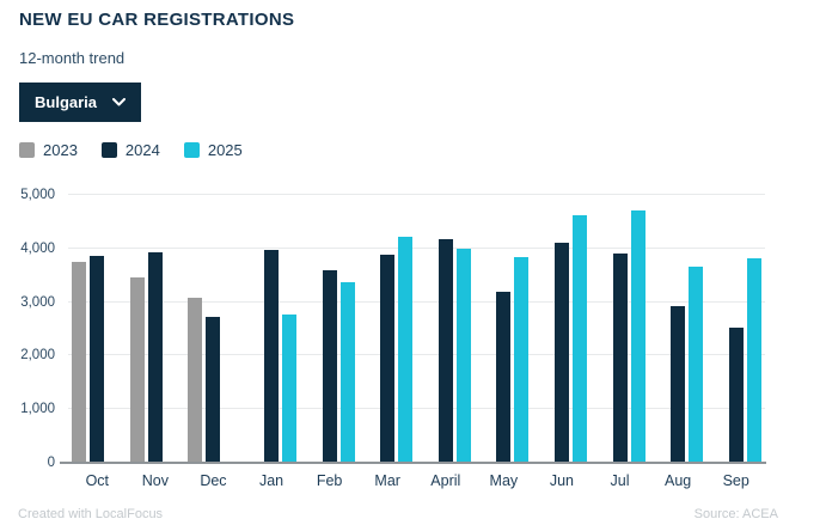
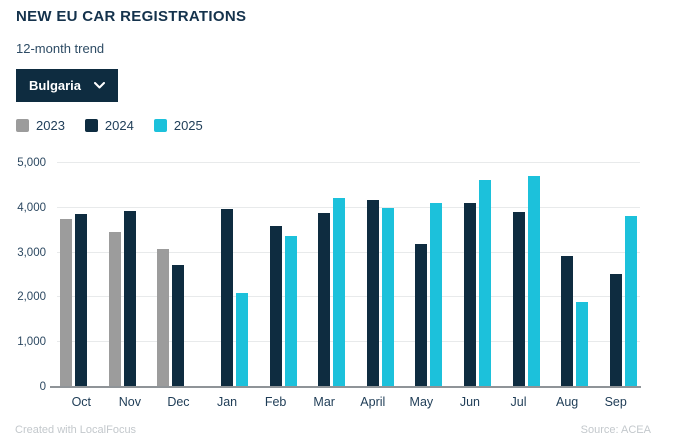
2025/Jan: 2800 -> 2100
2025/May: 3800 -> 4100
2025/Aug: 3700 -> 1900
